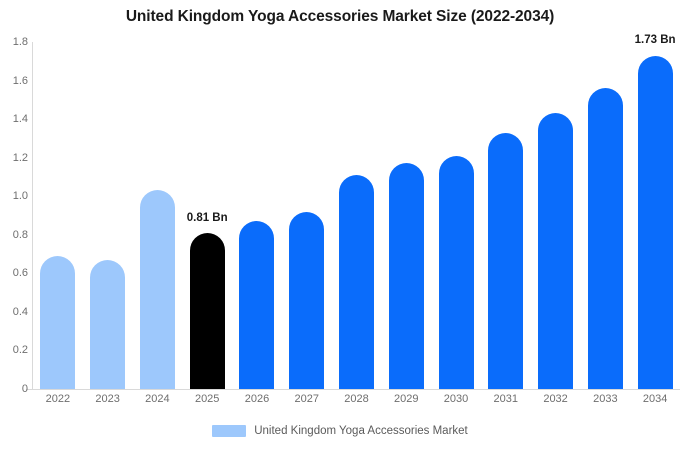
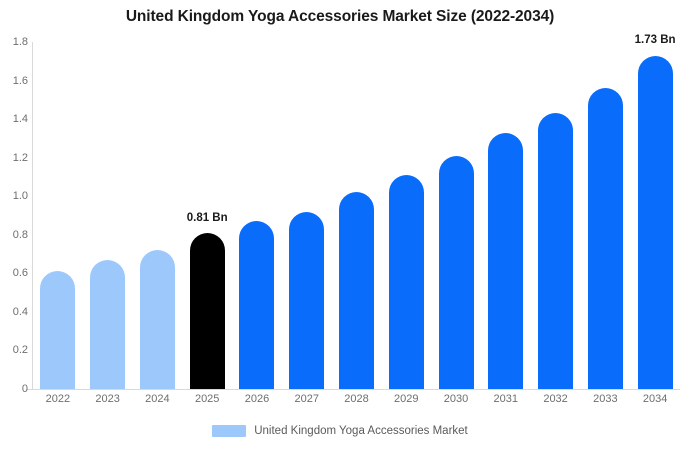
2022: 0.69 -> 0.61
2024: 1.03 -> 0.72
2028: 1.11 -> 1.02
2029: 1.17 -> 1.11
